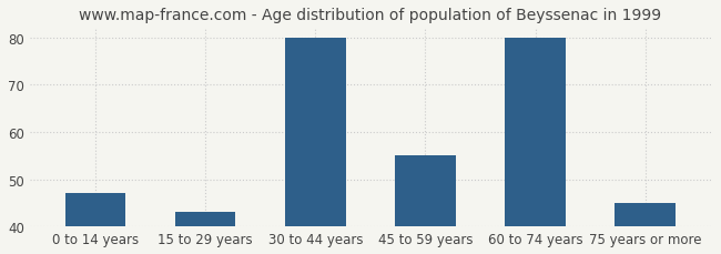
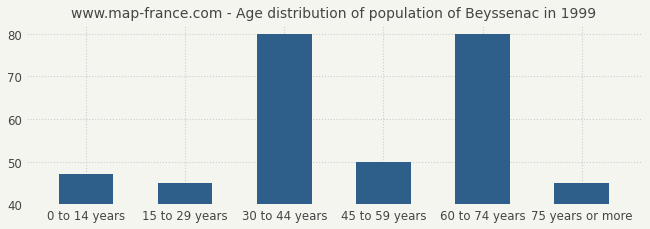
15 to 29 years: 43 -> 45
45 to 59 years: 55 -> 50
